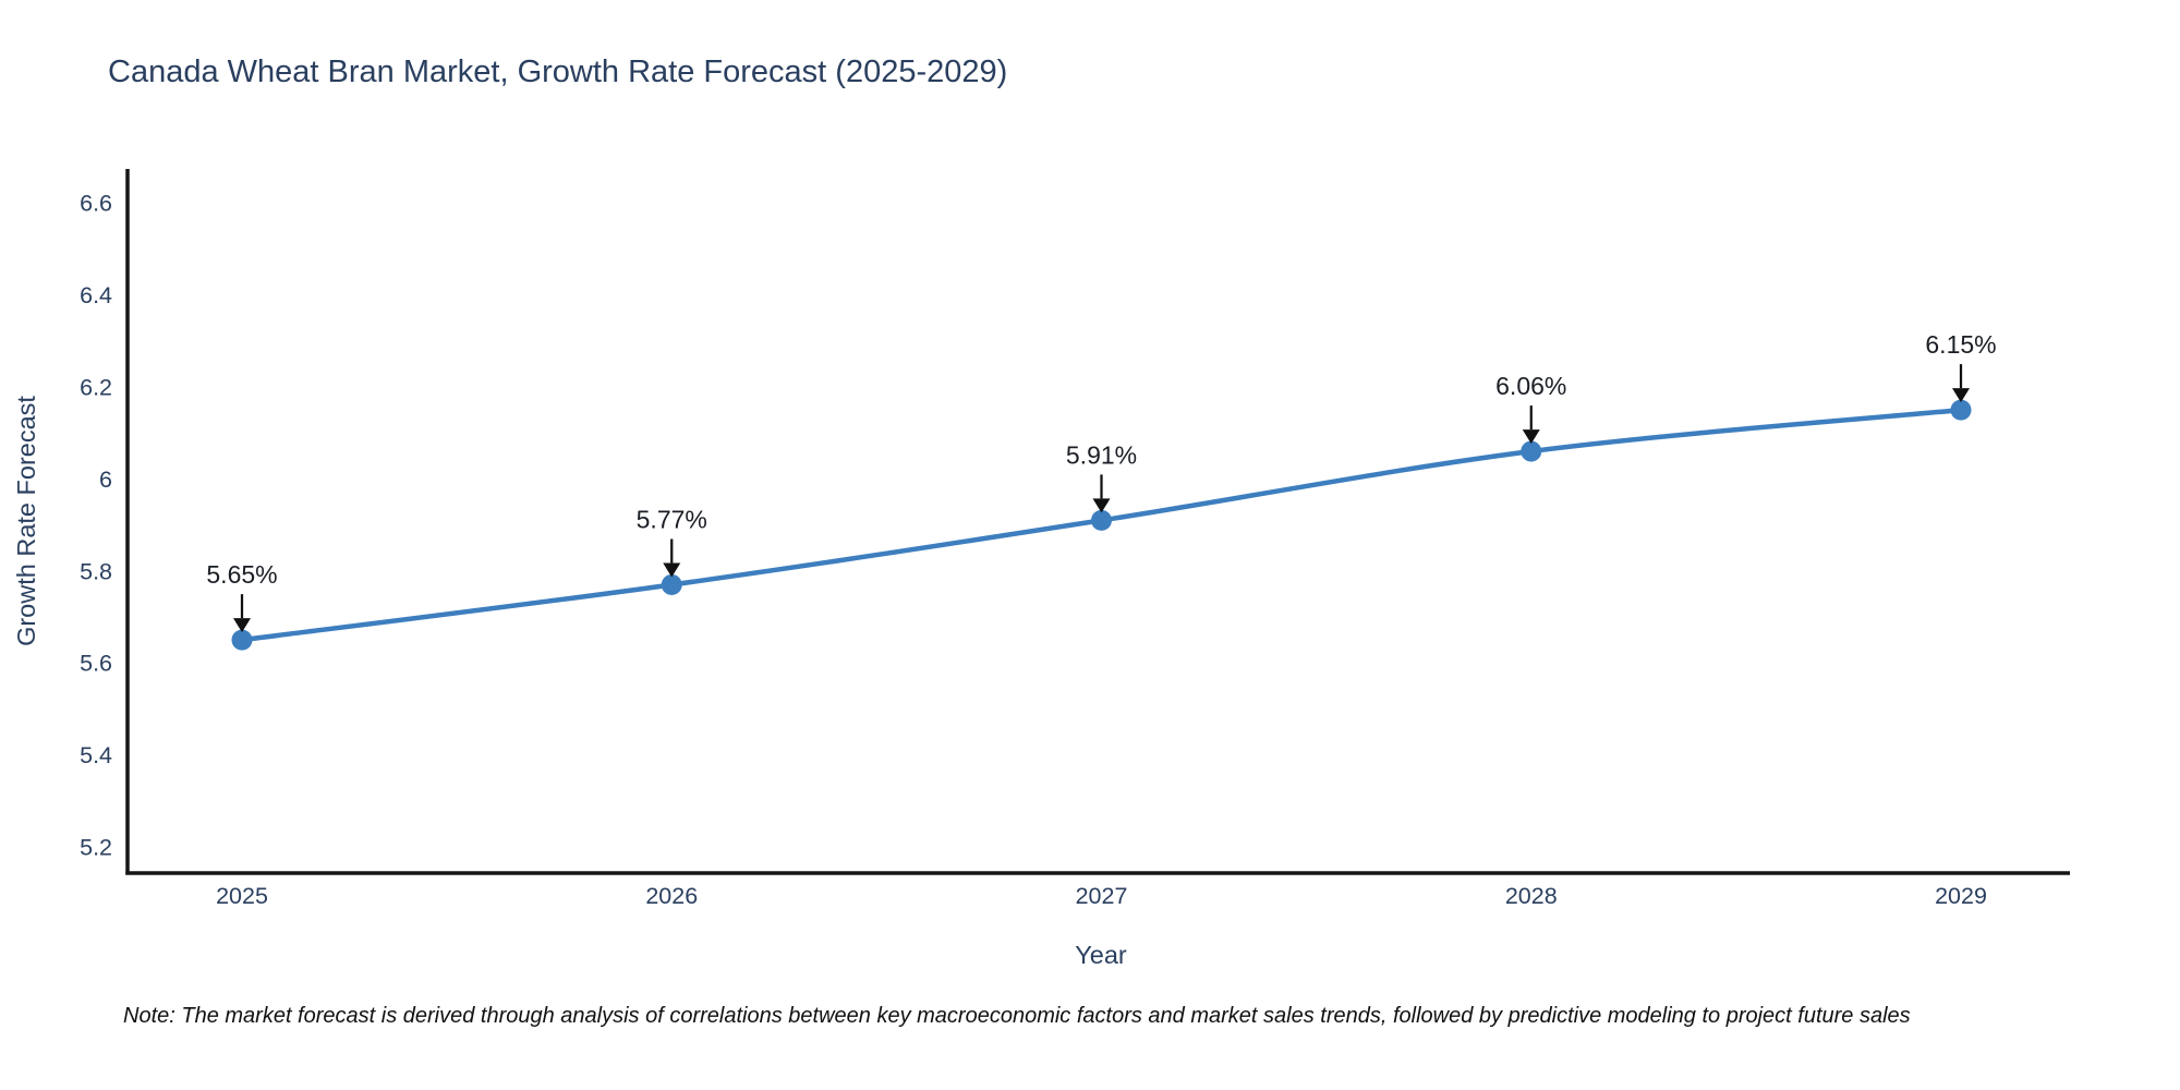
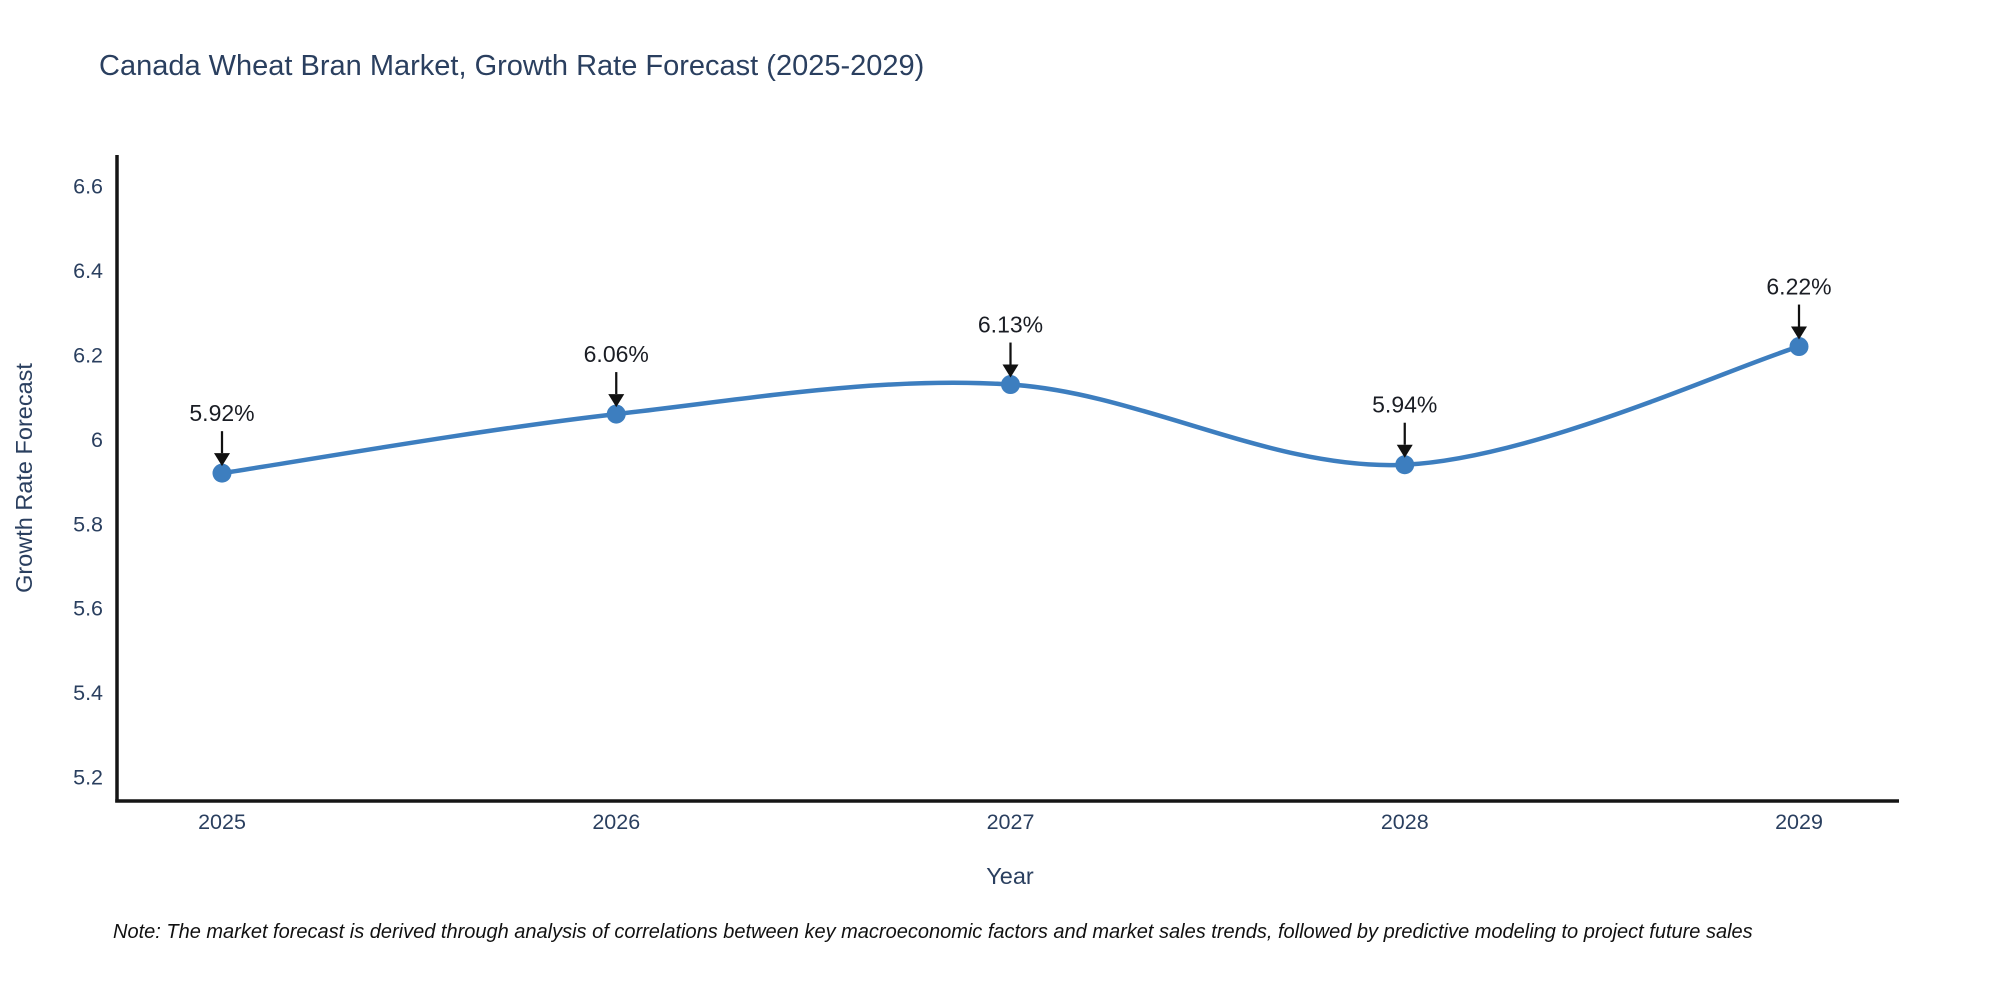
2025: 5.65% -> 5.92%
2026: 5.77% -> 6.06%
2027: 5.91% -> 6.13%
2028: 6.06% -> 5.94%
2029: 6.15% -> 6.22%
